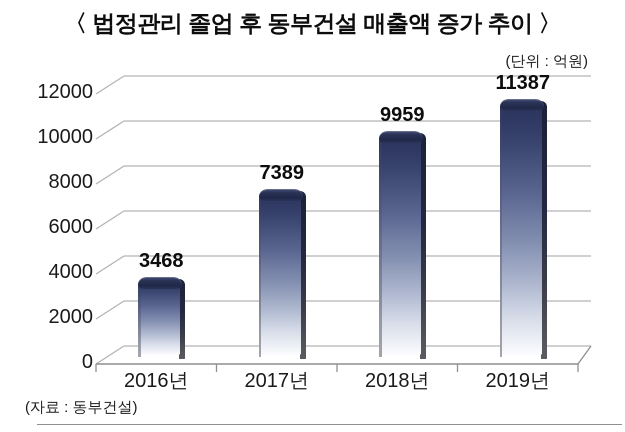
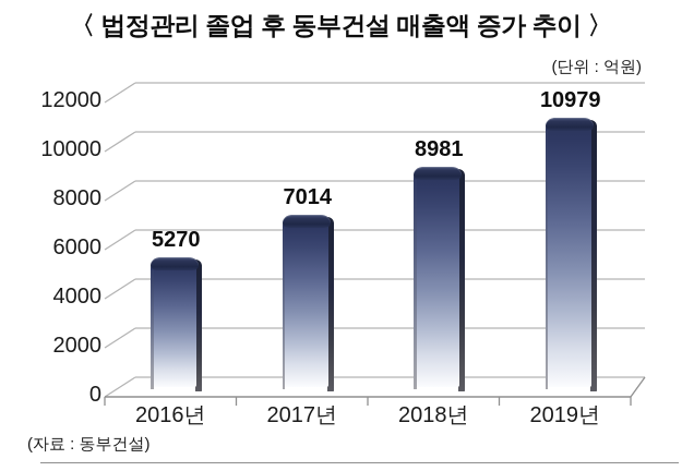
2016년: 3468 -> 5270
2017년: 7389 -> 7014
2018년: 9959 -> 8981
2019년: 11387 -> 10979
